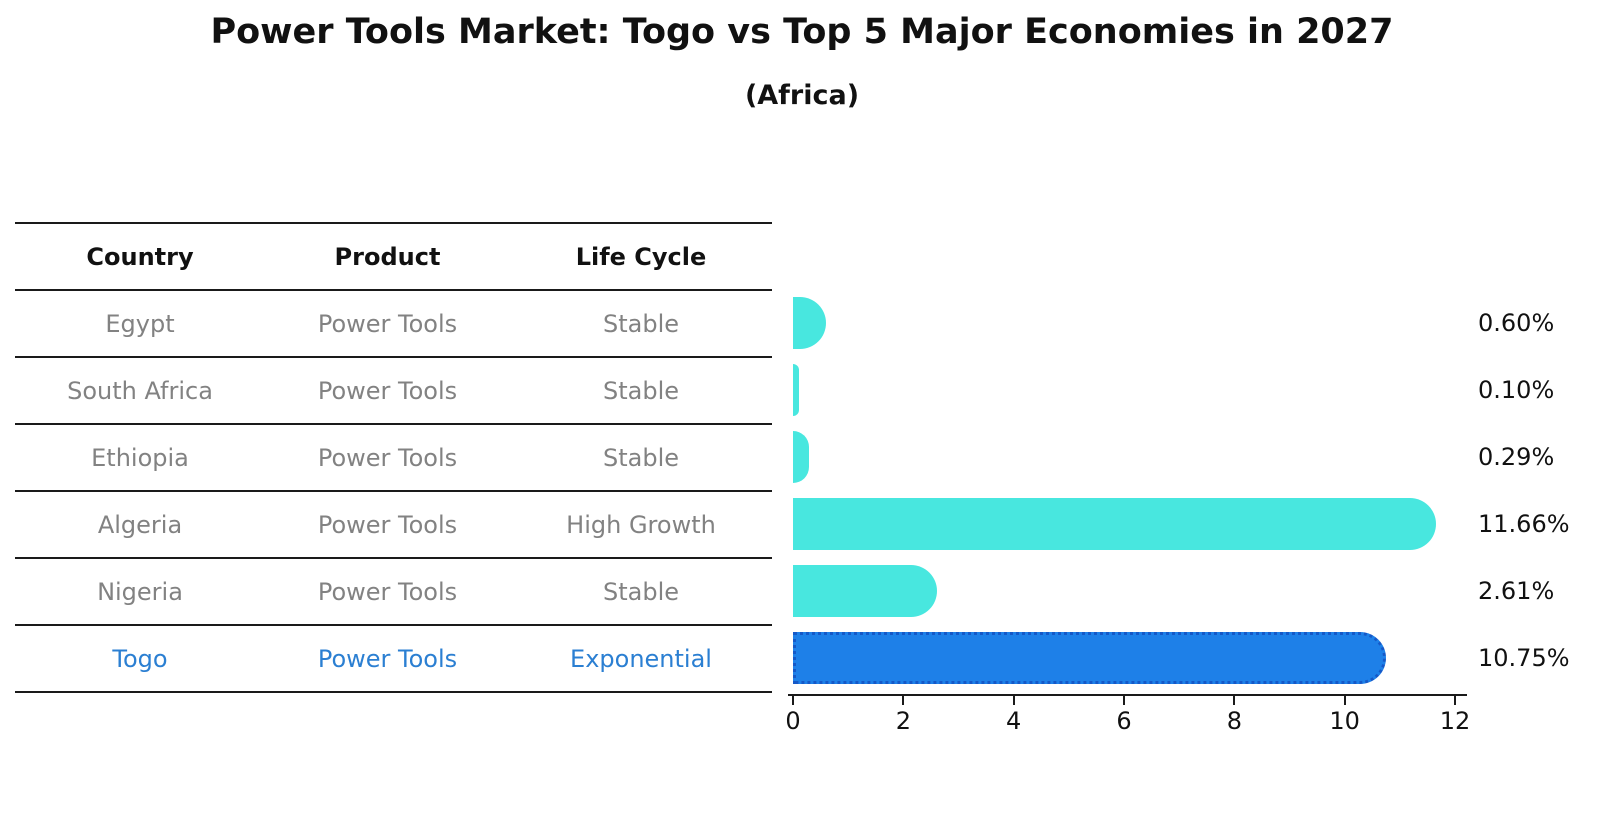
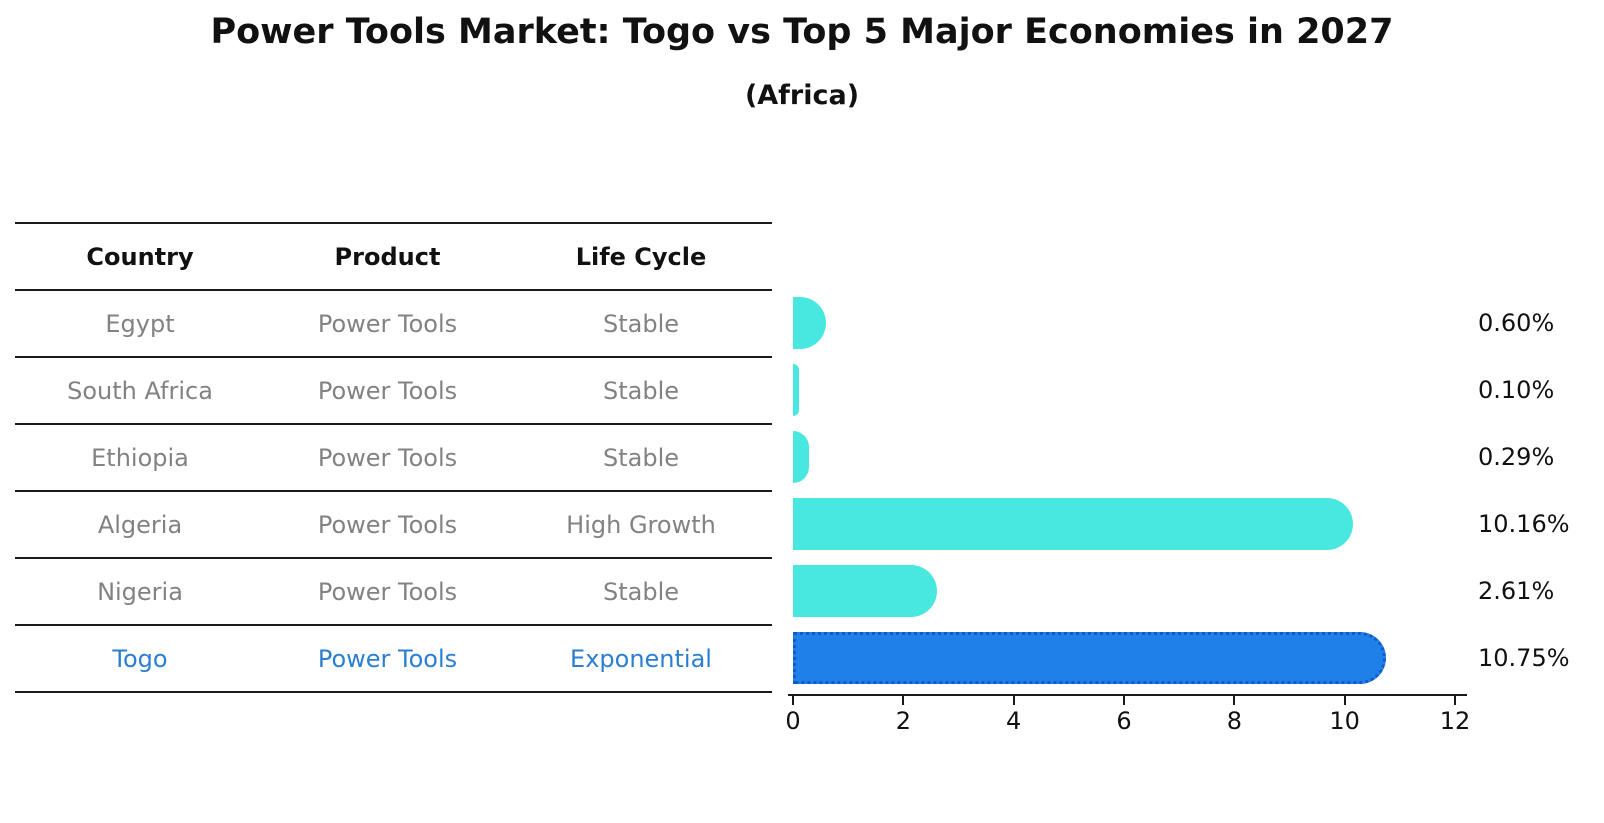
Algeria: 11.66% -> 10.16%
